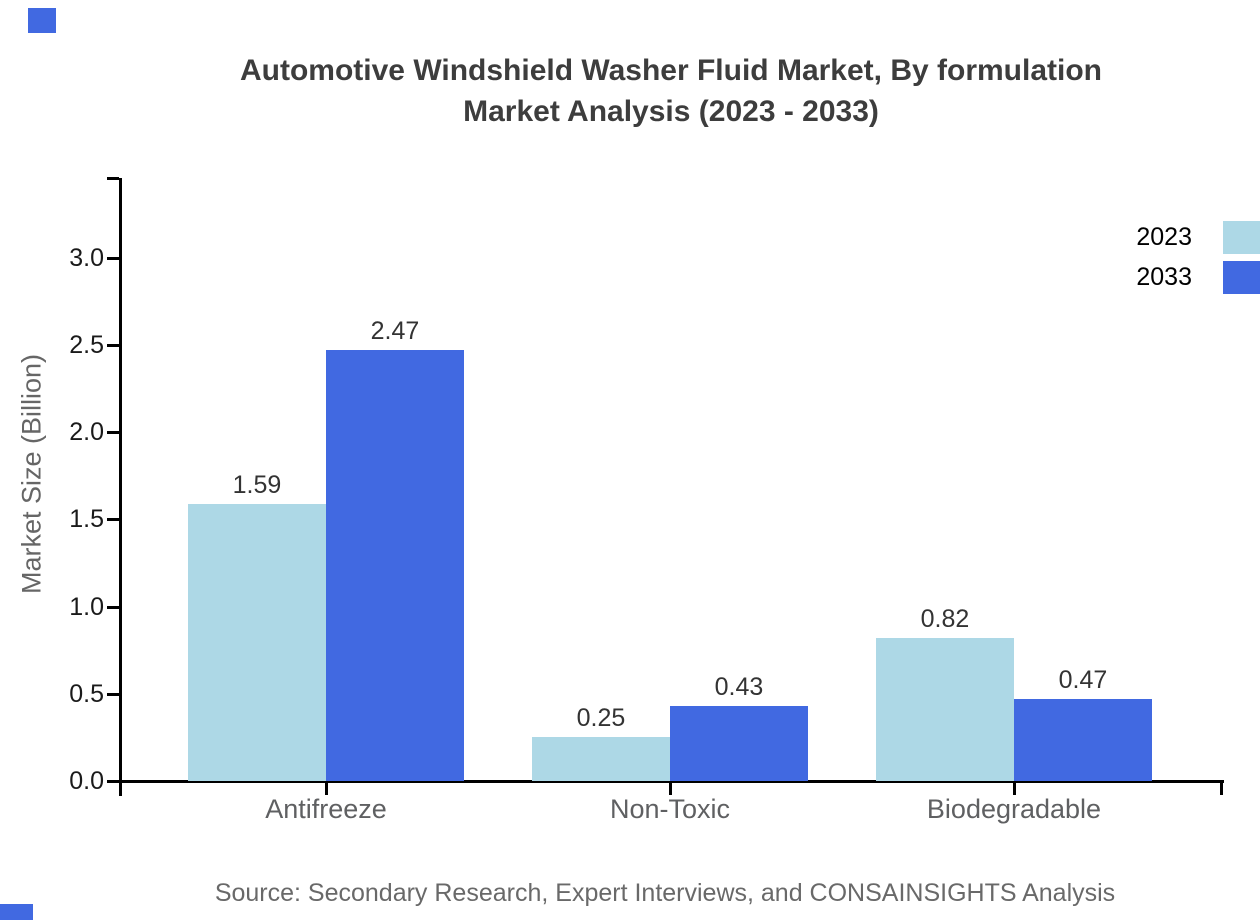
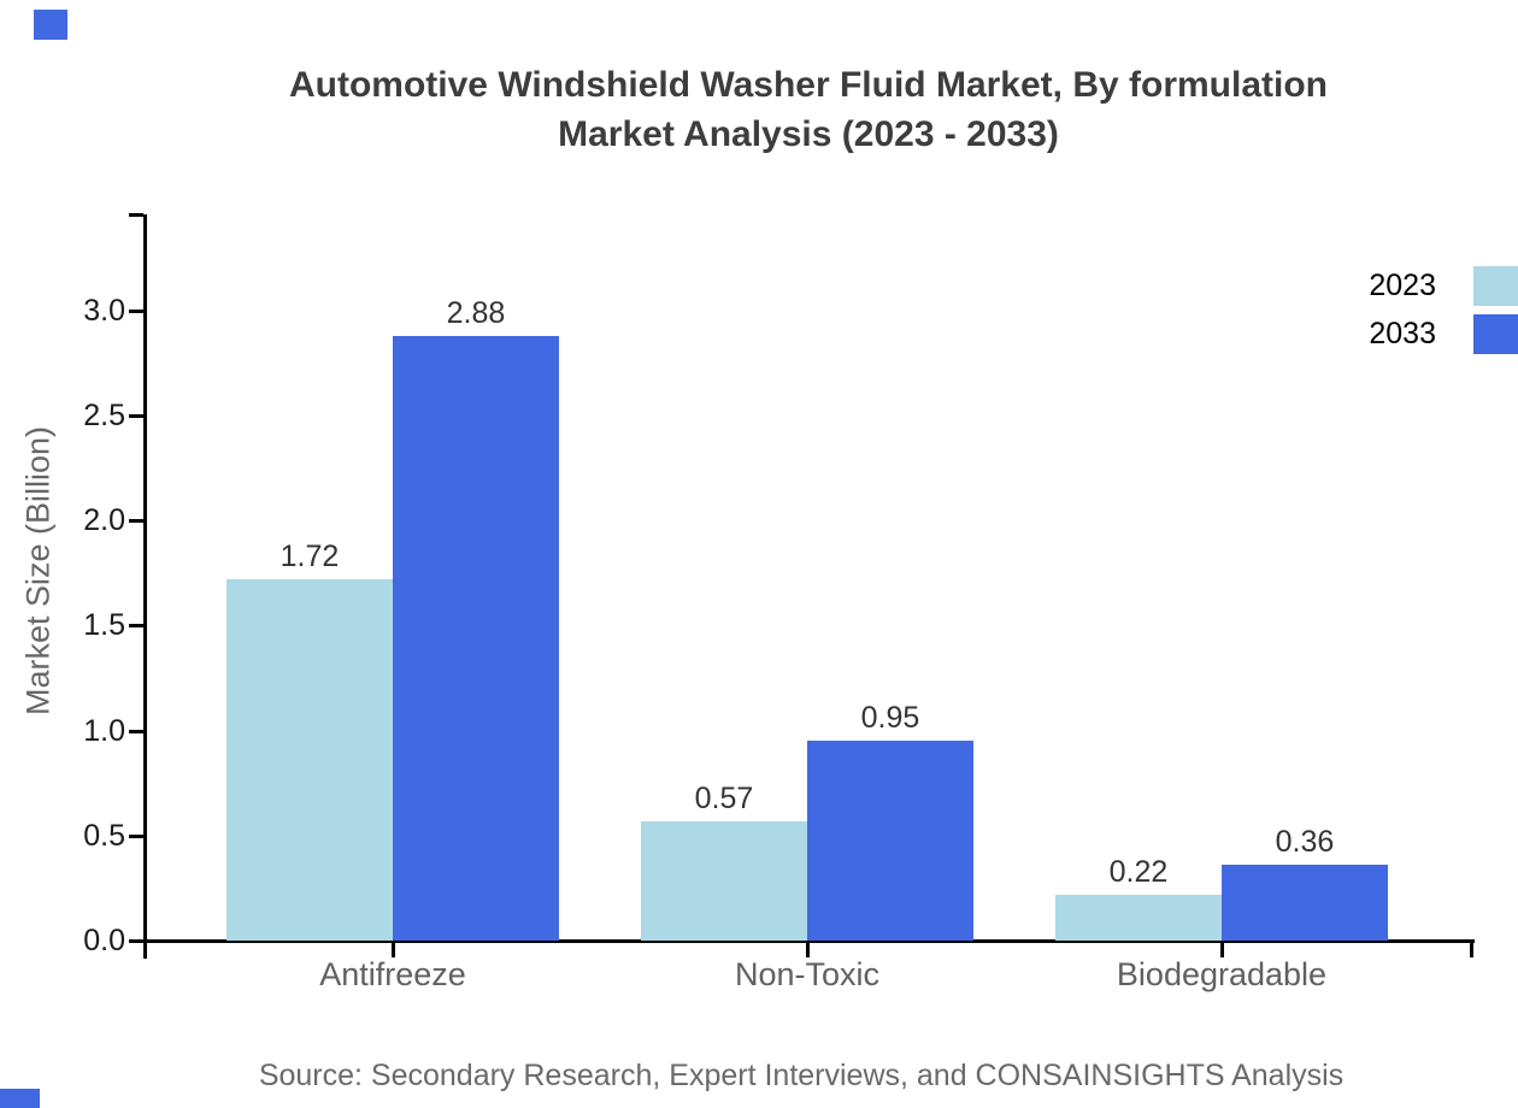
2023/Antifreeze: 1.59 -> 1.72
2033/Antifreeze: 2.47 -> 2.88
2023/Non-Toxic: 0.25 -> 0.57
2033/Non-Toxic: 0.43 -> 0.95
2023/Biodegradable: 0.82 -> 0.22
2033/Biodegradable: 0.47 -> 0.36
